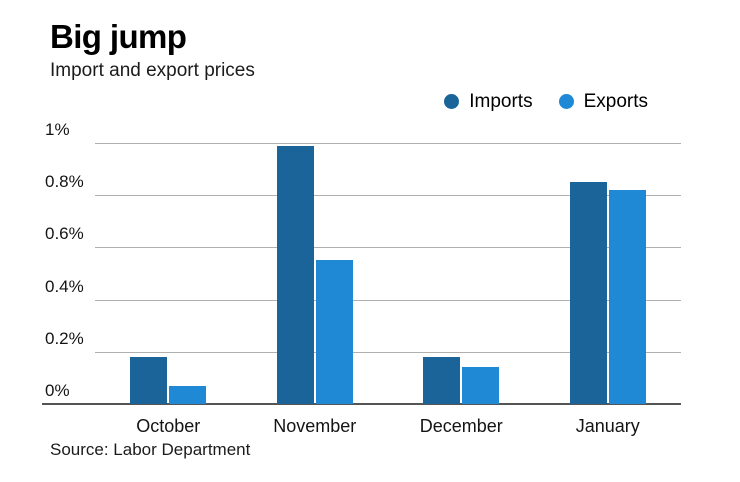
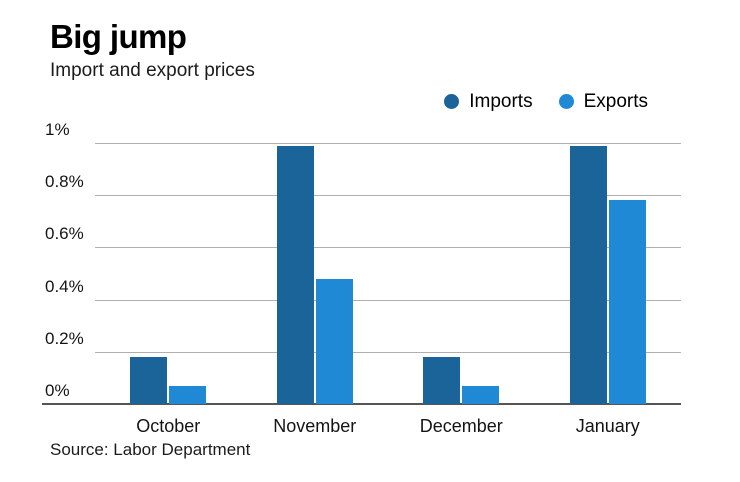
Exports/November: 0.55% -> 0.48%
Exports/December: 0.14% -> 0.07%
Imports/January: 0.85% -> 0.99%
Exports/January: 0.82% -> 0.78%
